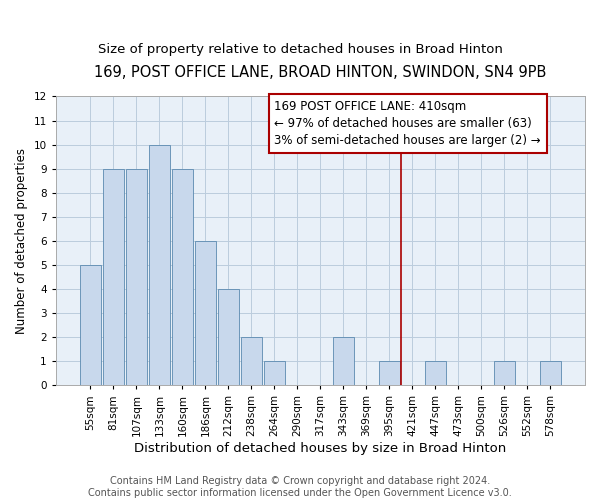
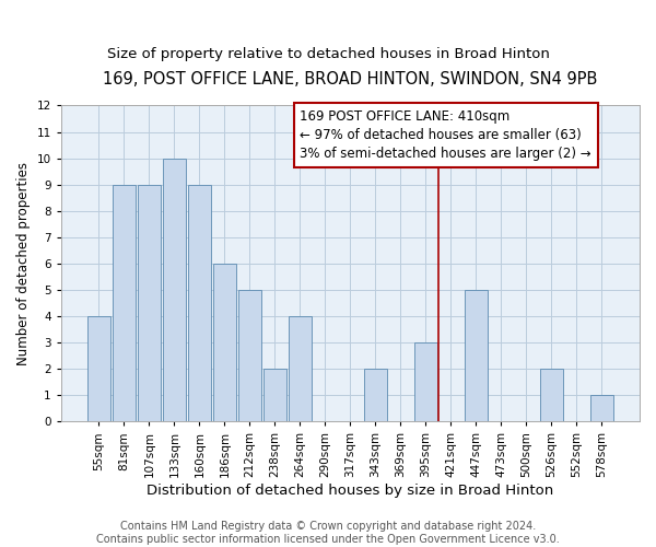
55sqm: 5 -> 4
212sqm: 4 -> 5
264sqm: 1 -> 4
395sqm: 1 -> 3
447sqm: 1 -> 5
526sqm: 1 -> 2
